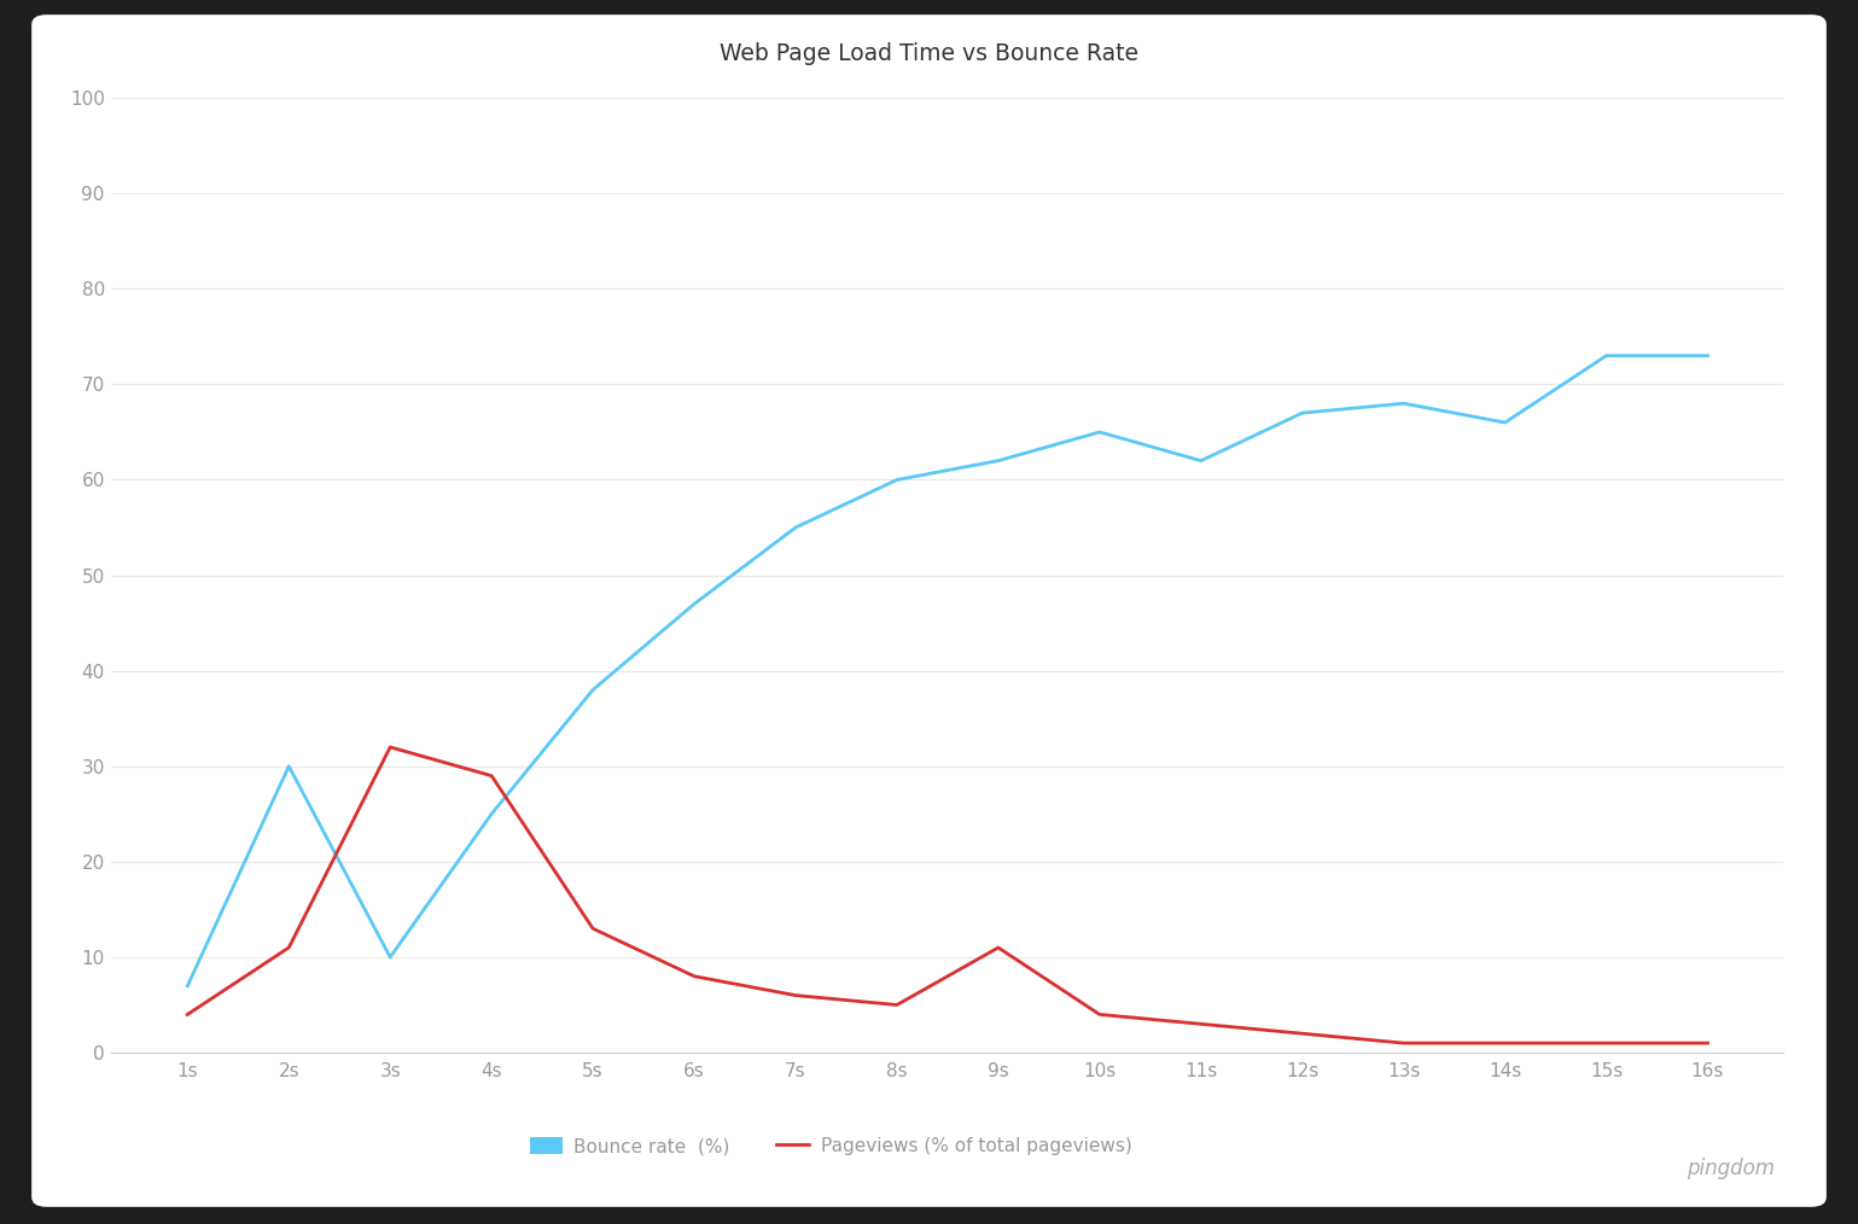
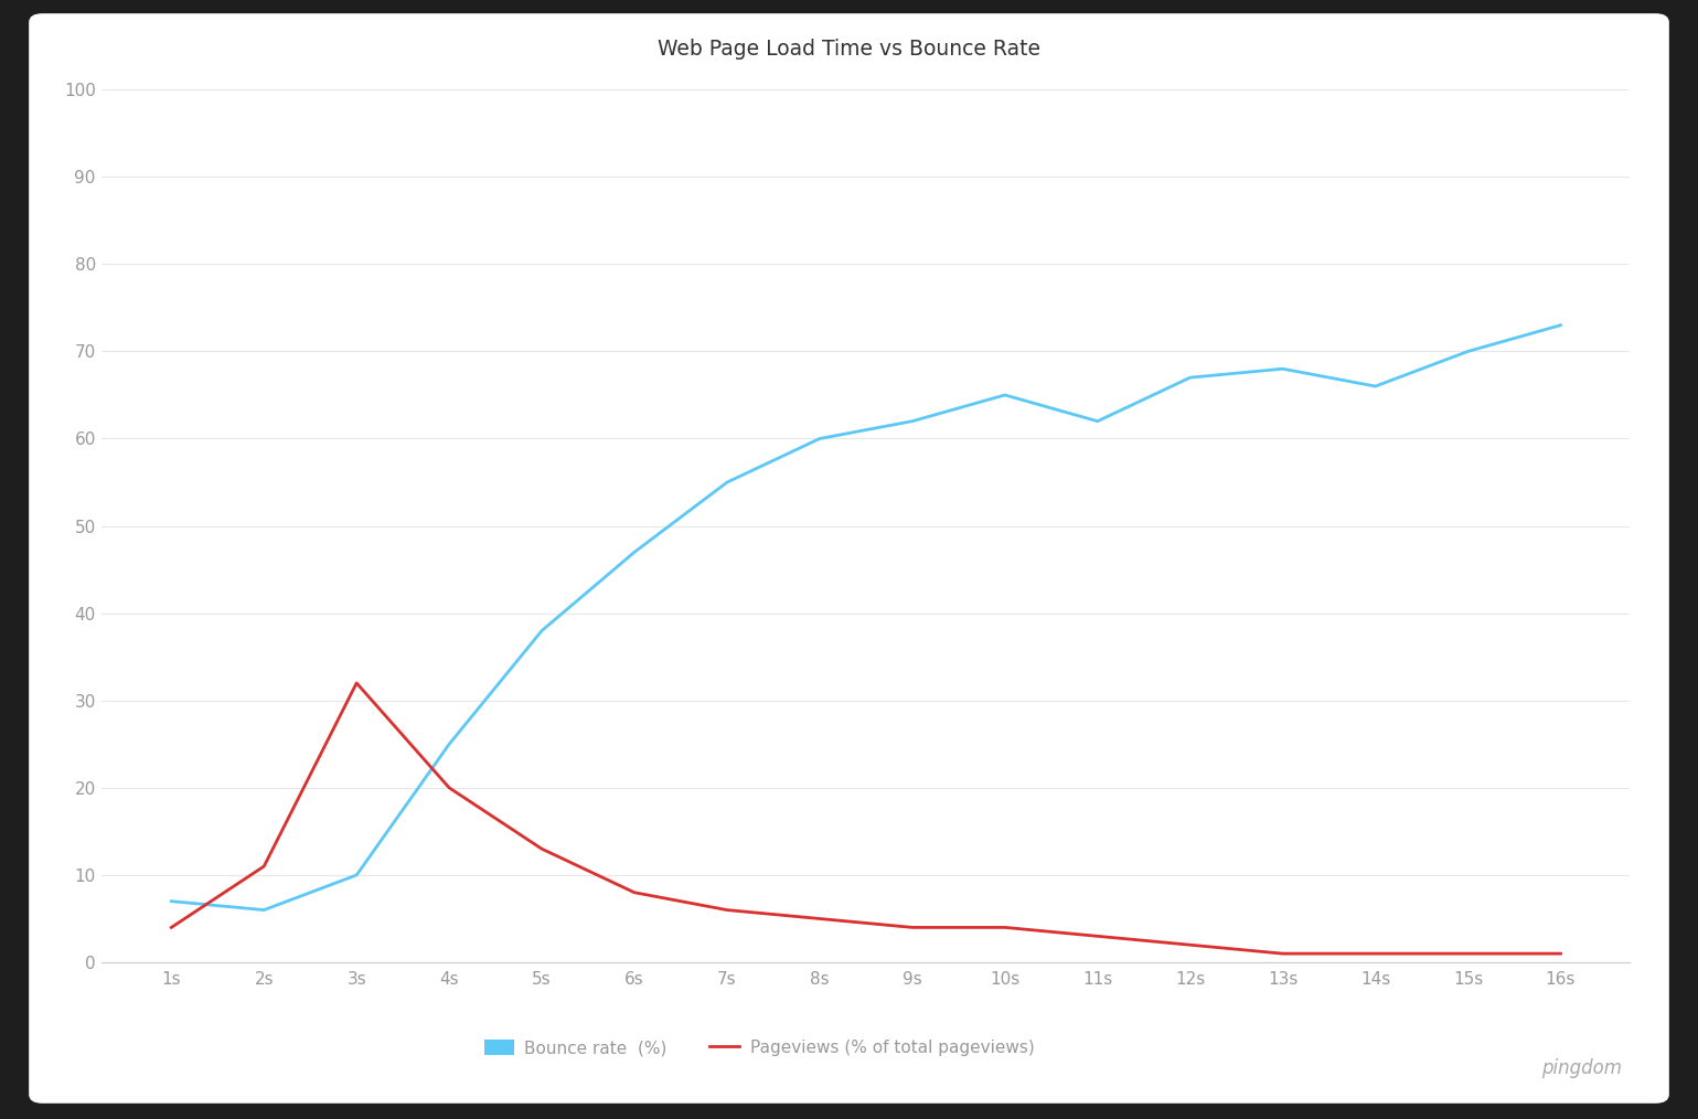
Bounce rate (%)/2s: 30 -> 6
Pageviews (% of total pageviews)/4s: 29 -> 20
Pageviews (% of total pageviews)/9s: 11 -> 4
Bounce rate (%)/15s: 73 -> 70
